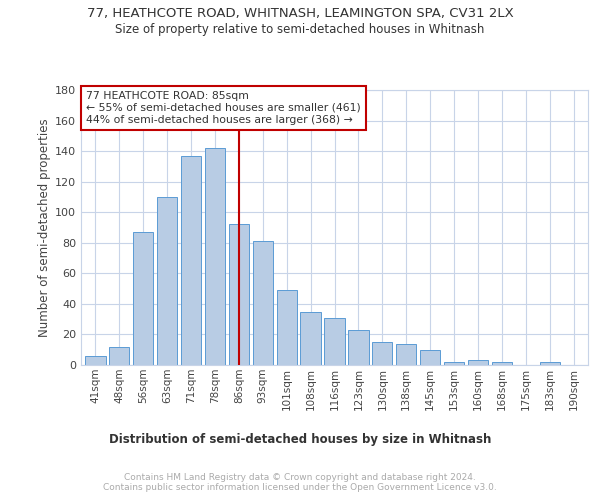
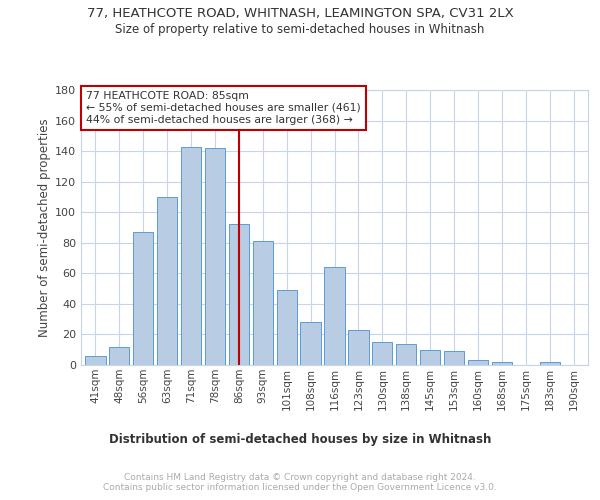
71sqm: 137 -> 143
108sqm: 35 -> 28
116sqm: 31 -> 64
153sqm: 2 -> 9
